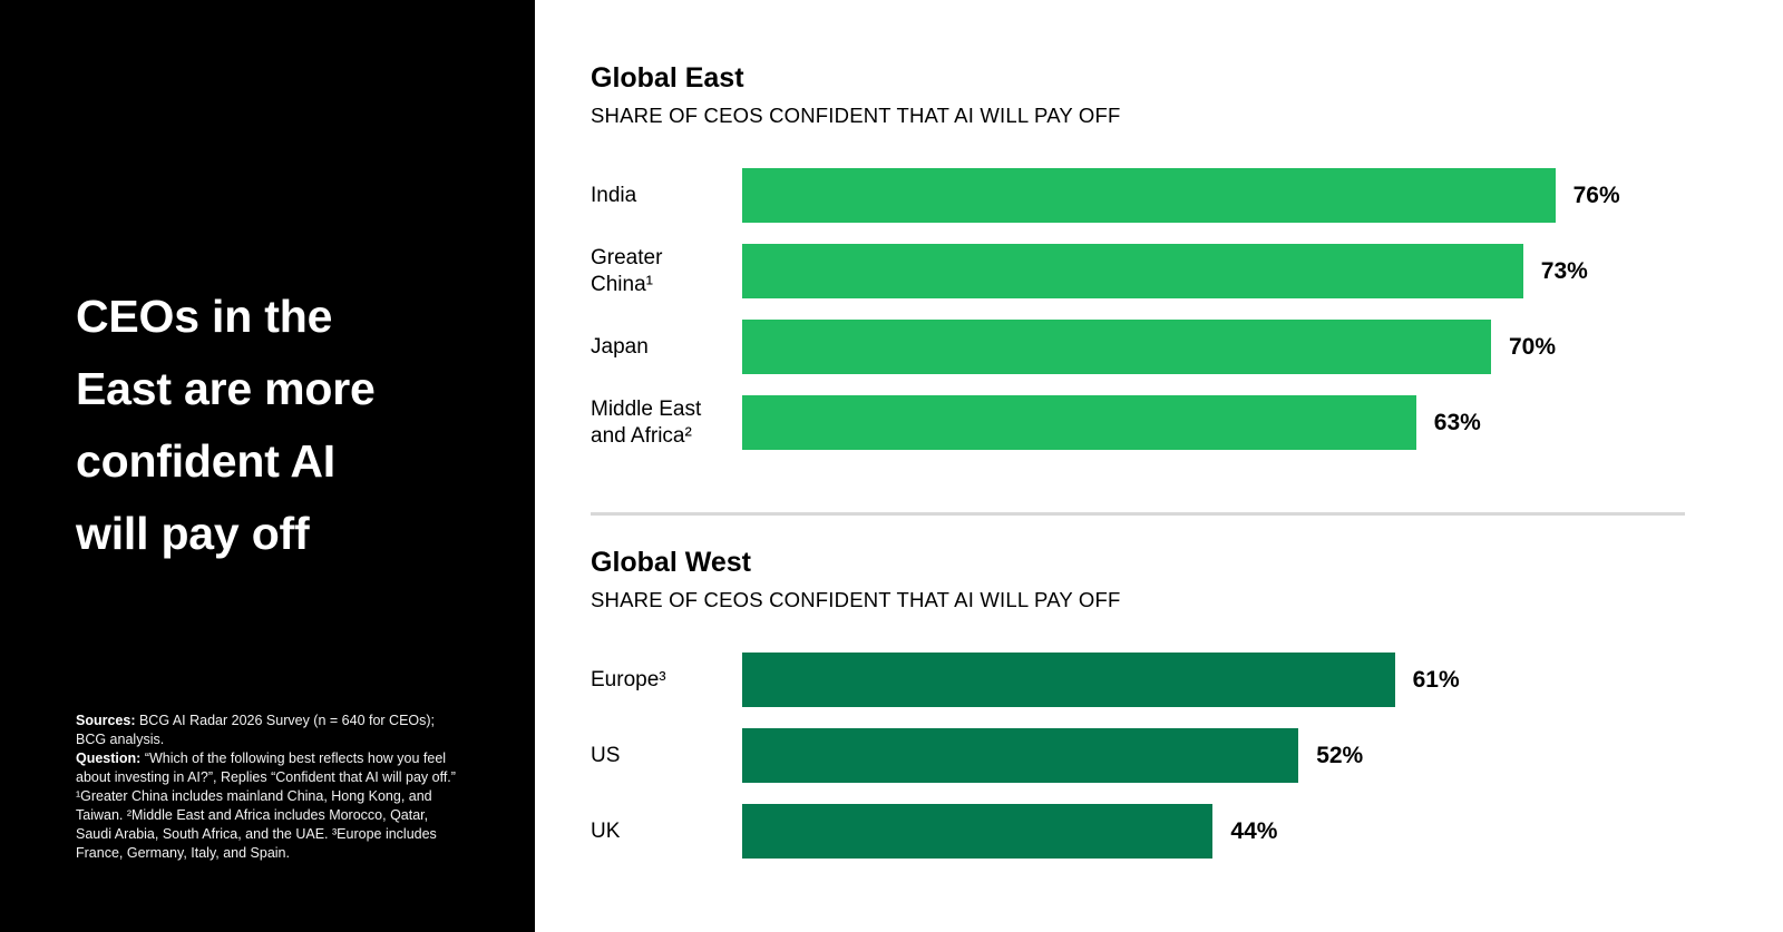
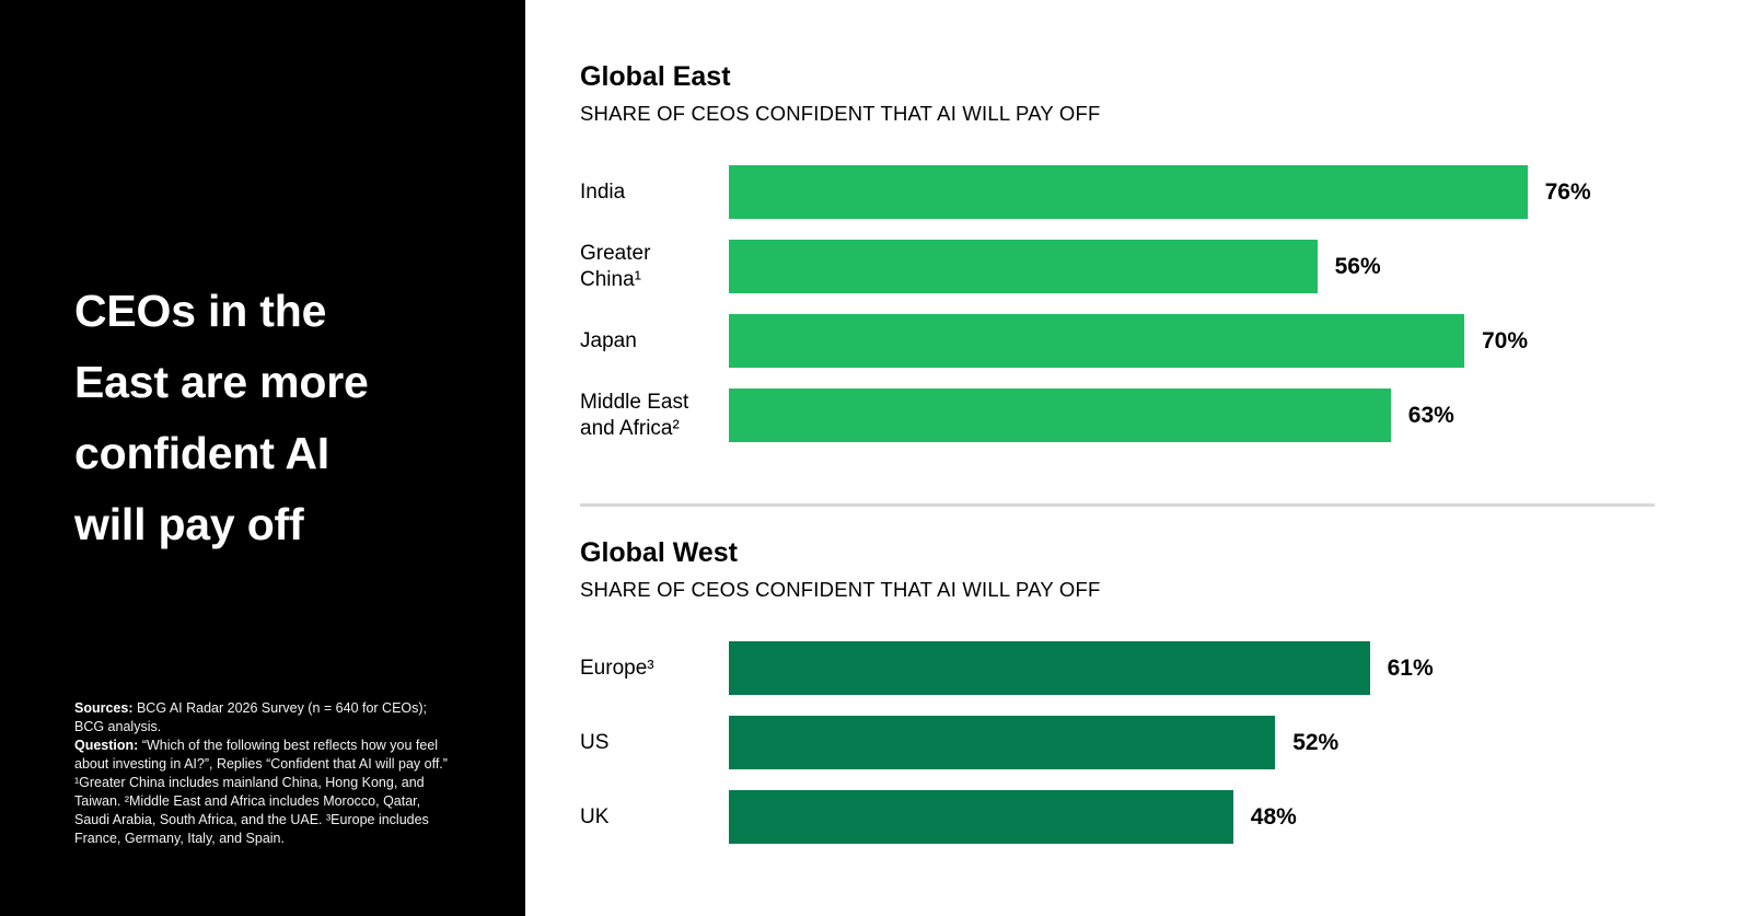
Global East/Greater China¹: 73% -> 56%
Global West/UK: 44% -> 48%
